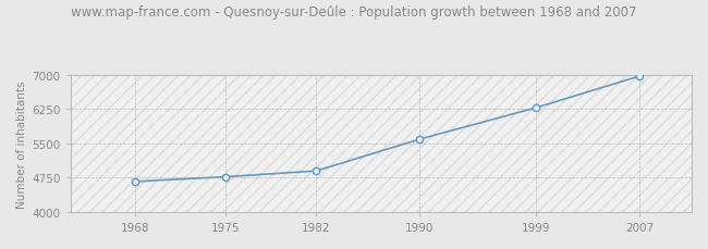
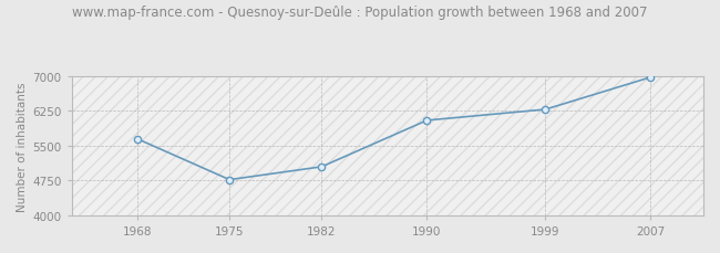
1968: 4670 -> 5650
1982: 4900 -> 5050
1990: 5600 -> 6050
